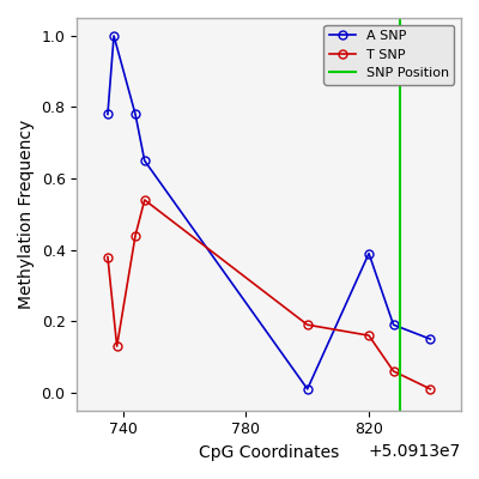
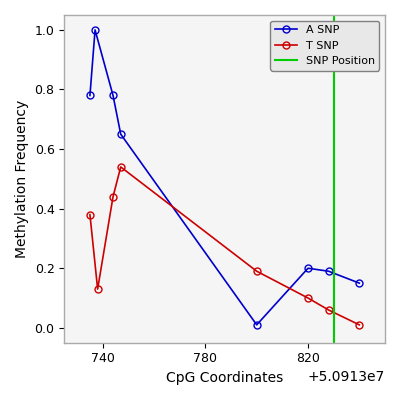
A SNP/820: 0.39 -> 0.20
T SNP/820: 0.16 -> 0.10
